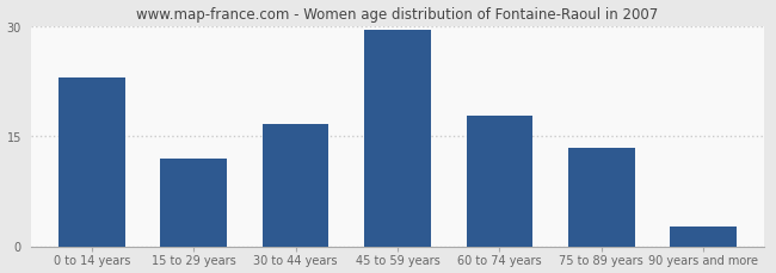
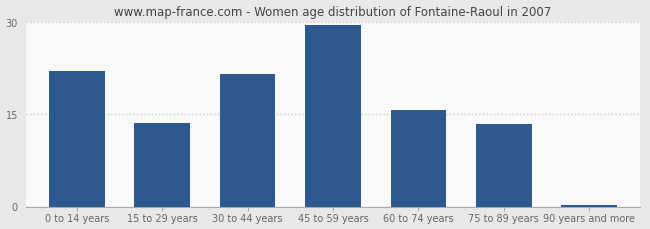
0 to 14 years: 23.0 -> 22.0
15 to 29 years: 12.0 -> 13.5
30 to 44 years: 16.6 -> 21.5
60 to 74 years: 17.8 -> 15.7
90 years and more: 2.6 -> 0.3
